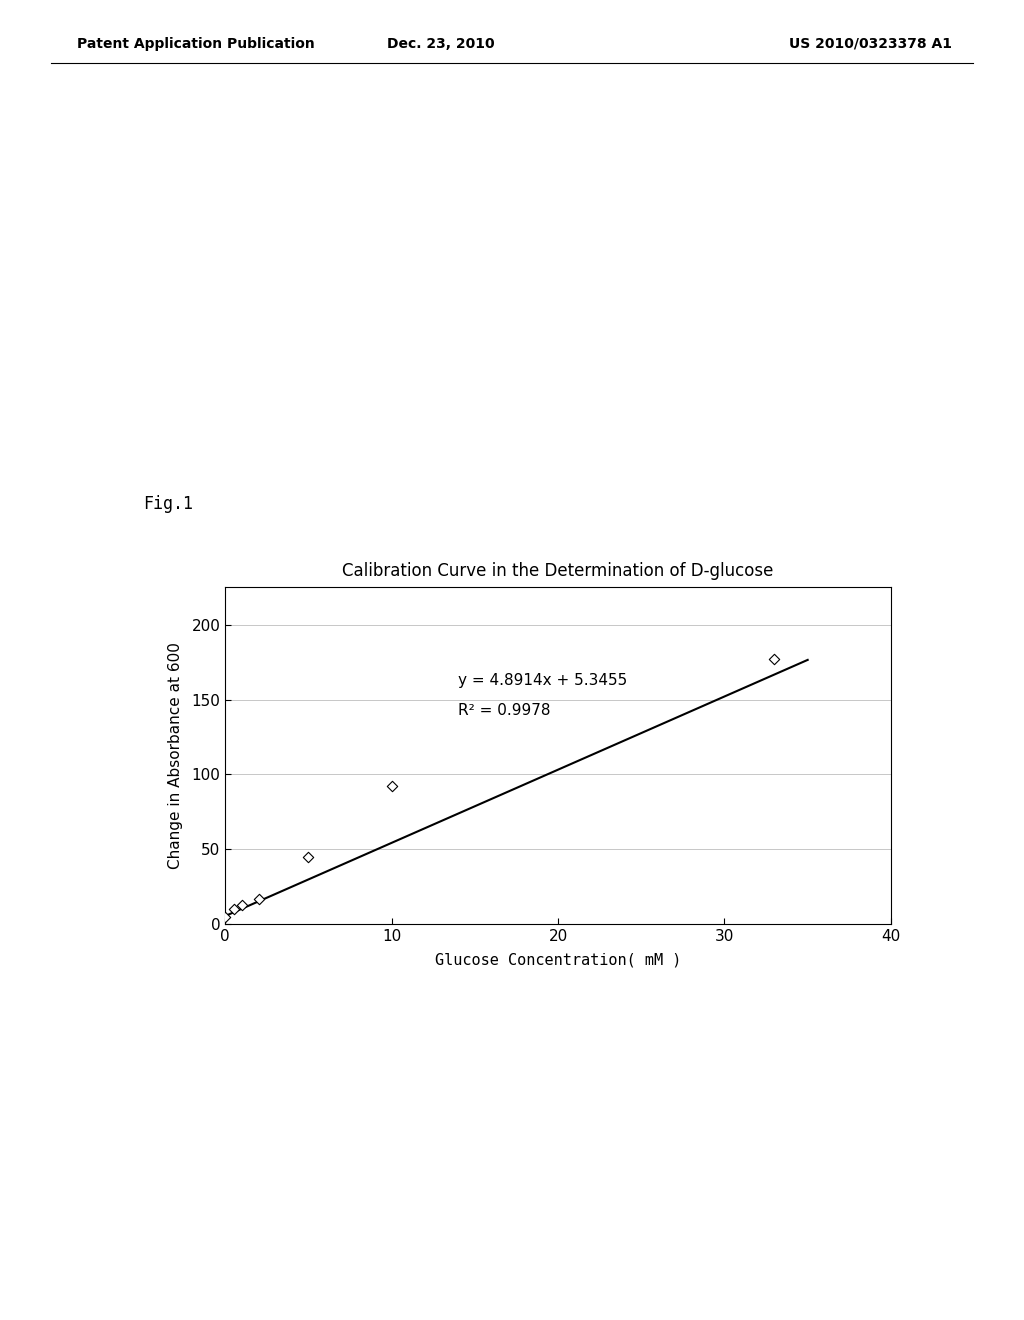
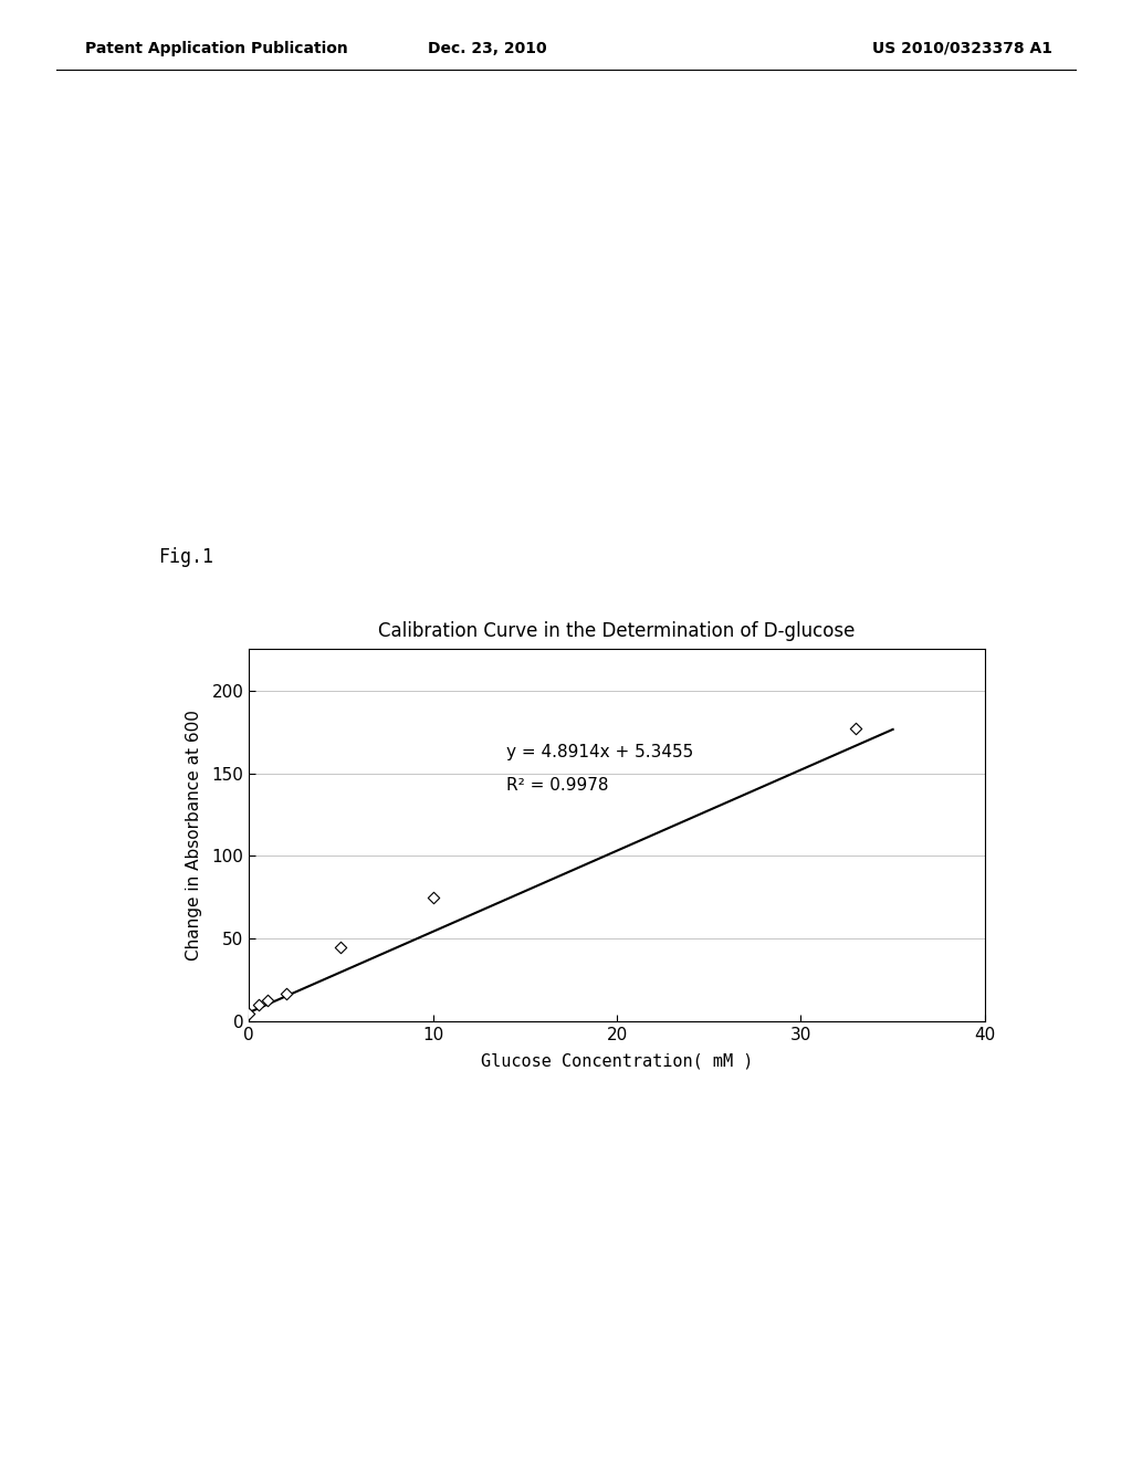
10: 92 -> 75
